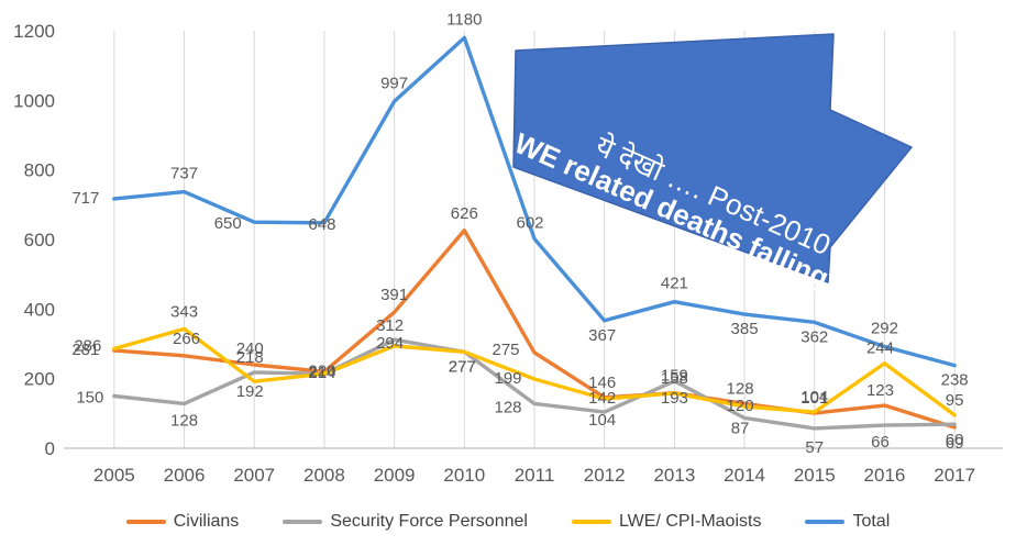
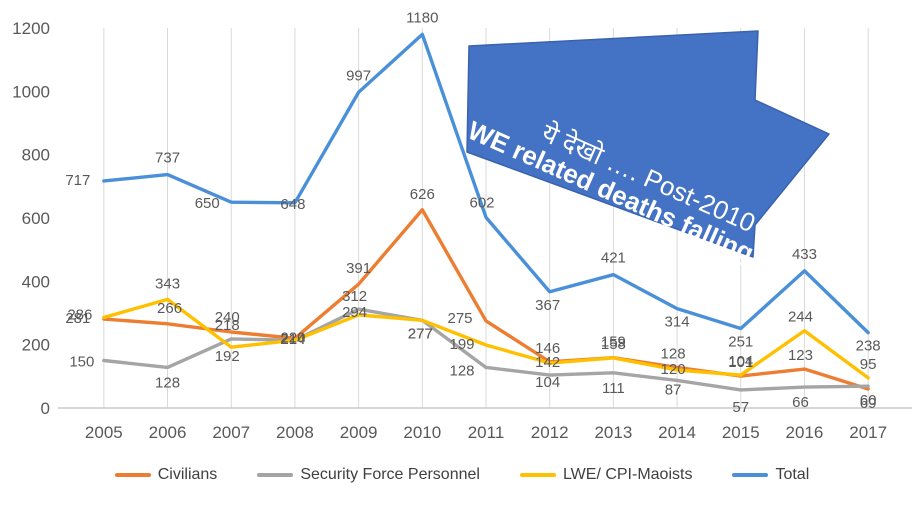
Security Force Personnel/2013: 193 -> 111
Total/2014: 385 -> 314
Total/2015: 362 -> 251
Total/2016: 292 -> 433
